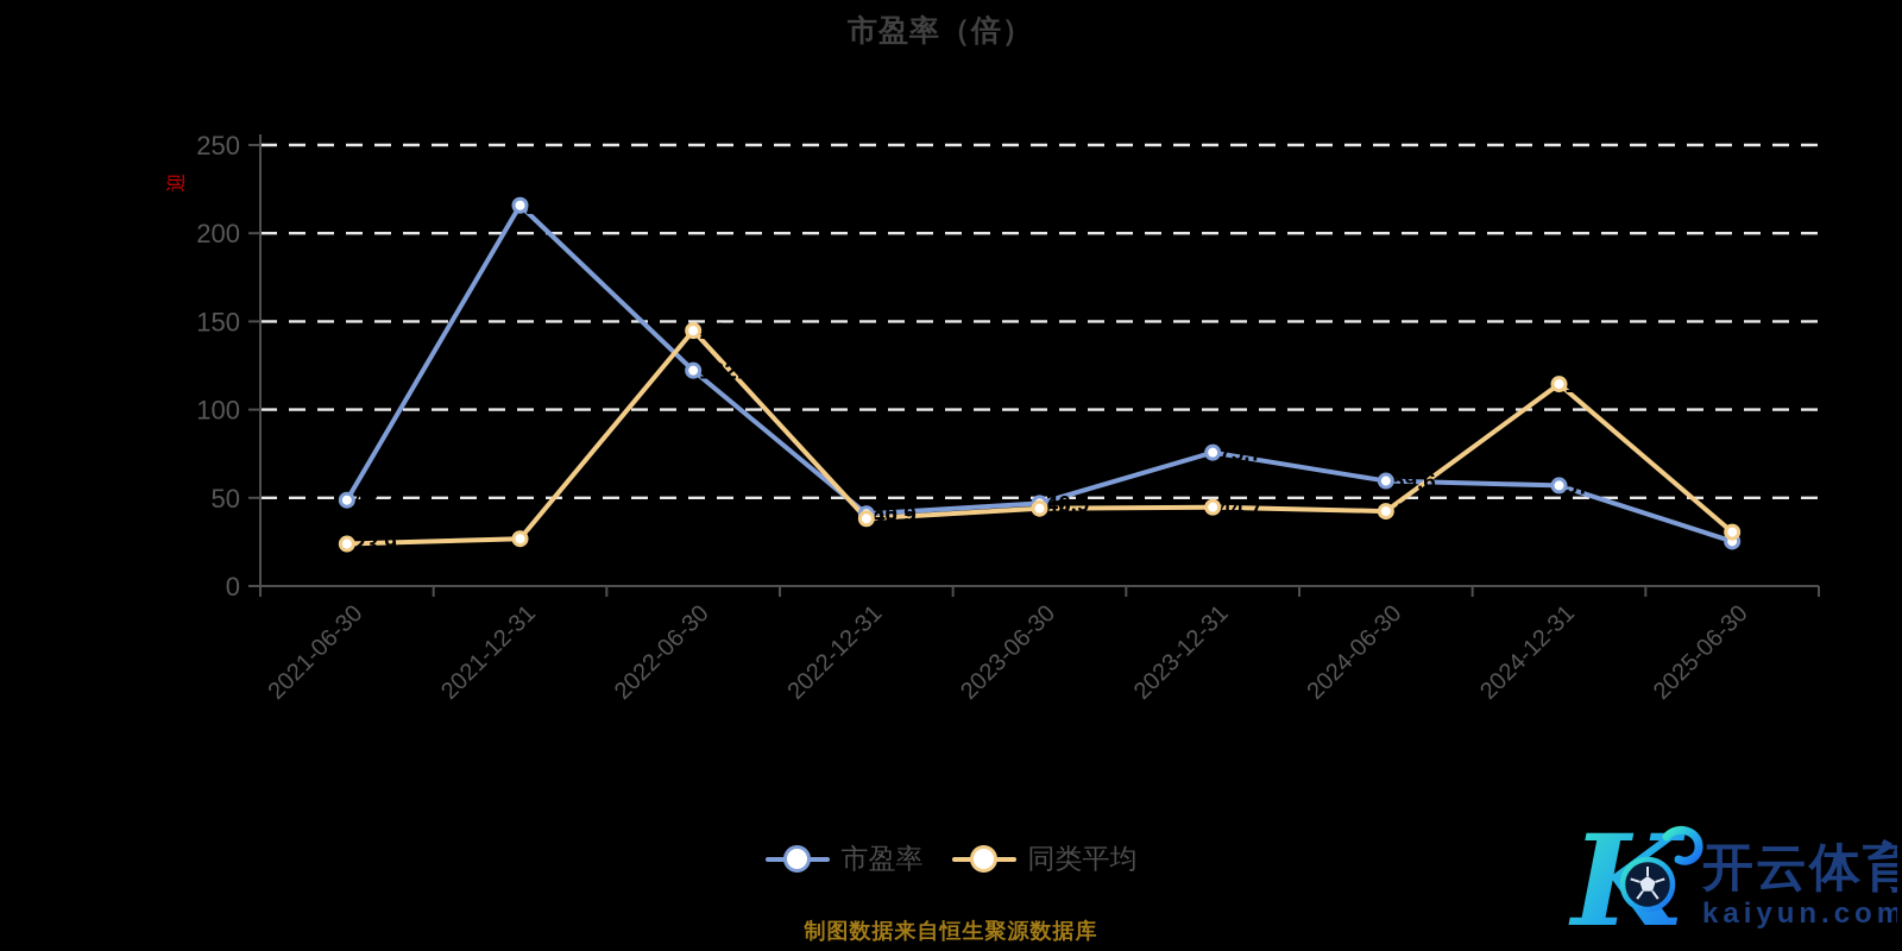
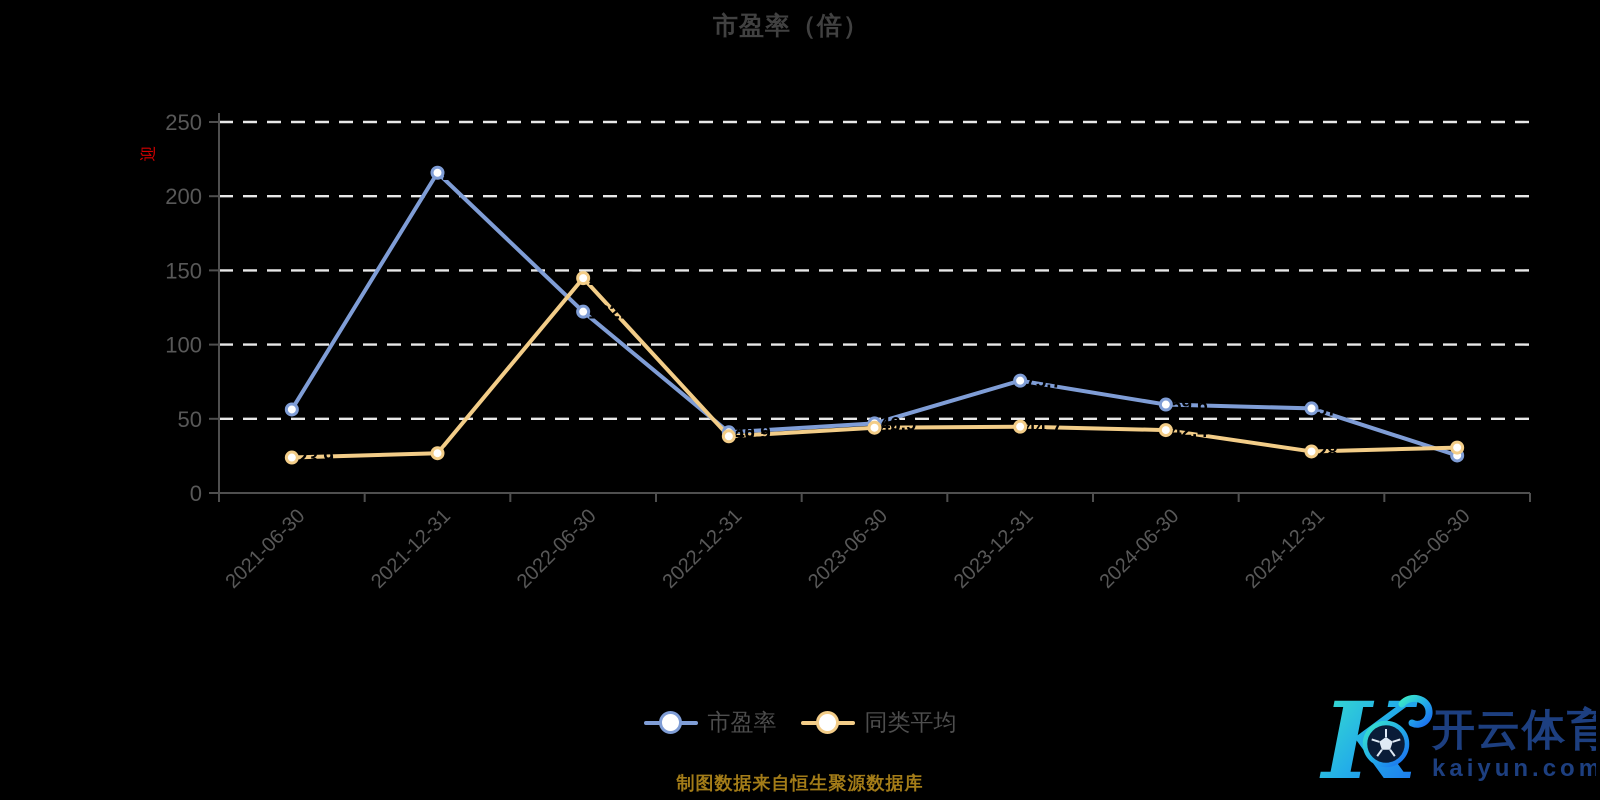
市盈率/2021-06-30: 48.7 -> 56.3
同类平均/2024-12-31: 114.5 -> 28
